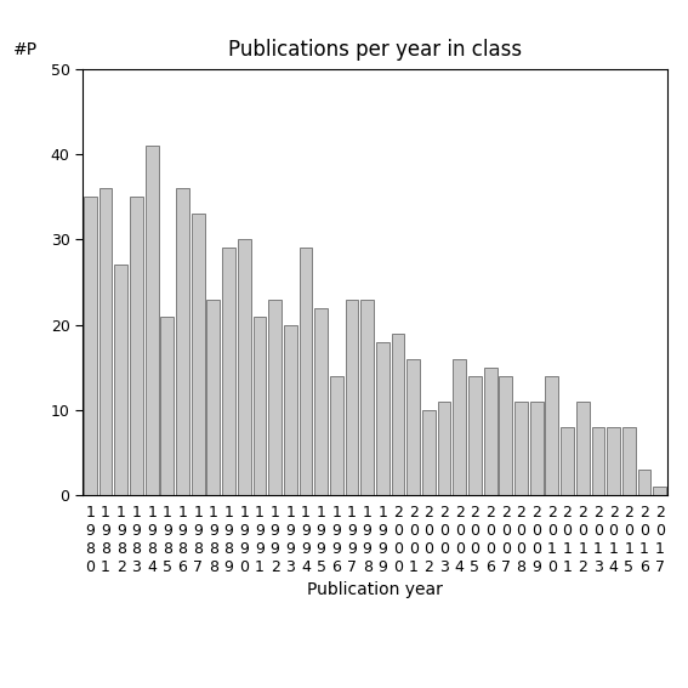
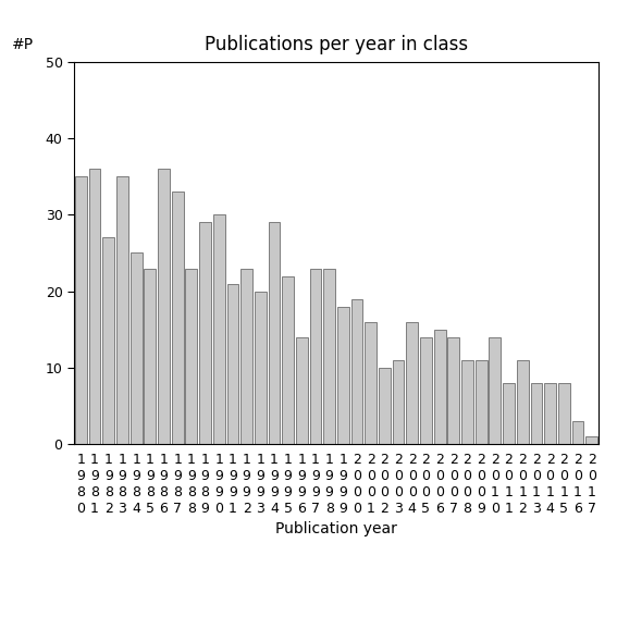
1 9 8 4: 41 -> 25
1 9 8 5: 21 -> 23
